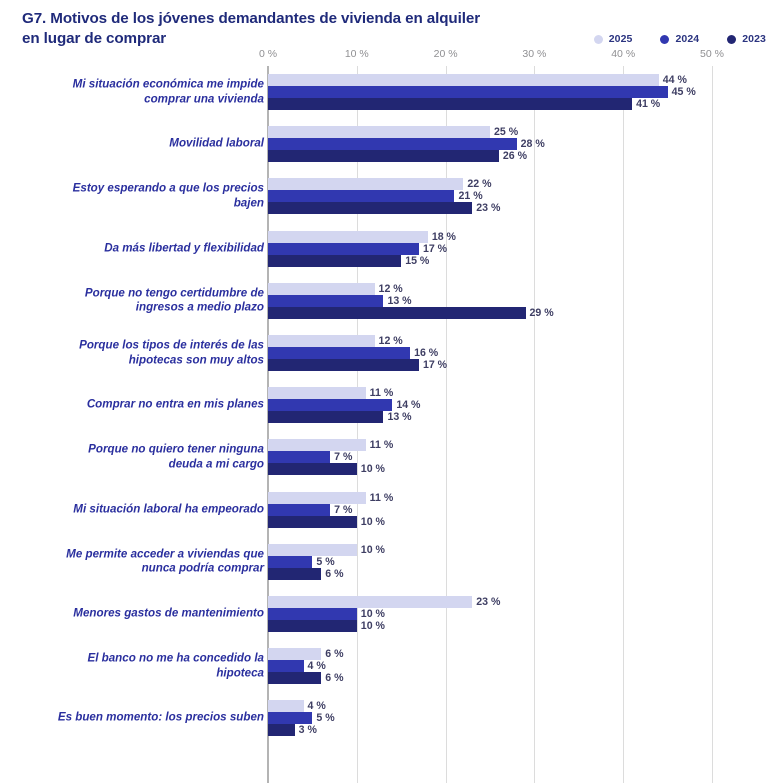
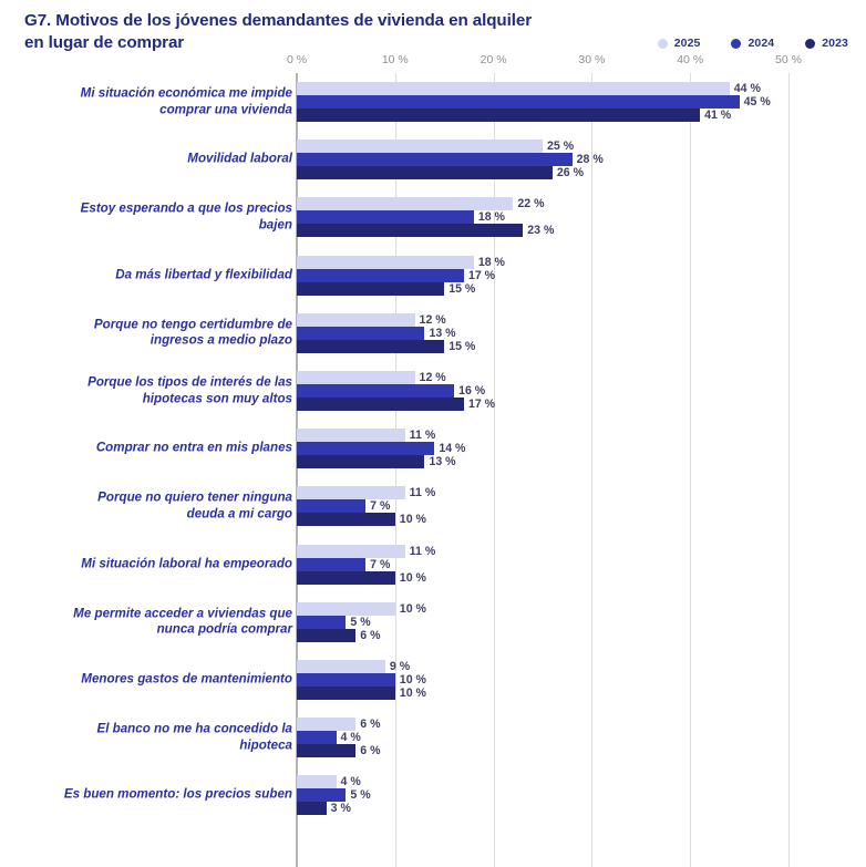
2024/Estoy esperando a que los precios bajen: 21 -> 18
2023/Porque no tengo certidumbre de ingresos a medio plazo: 29 -> 15
2025/Menores gastos de mantenimiento: 23 -> 9
